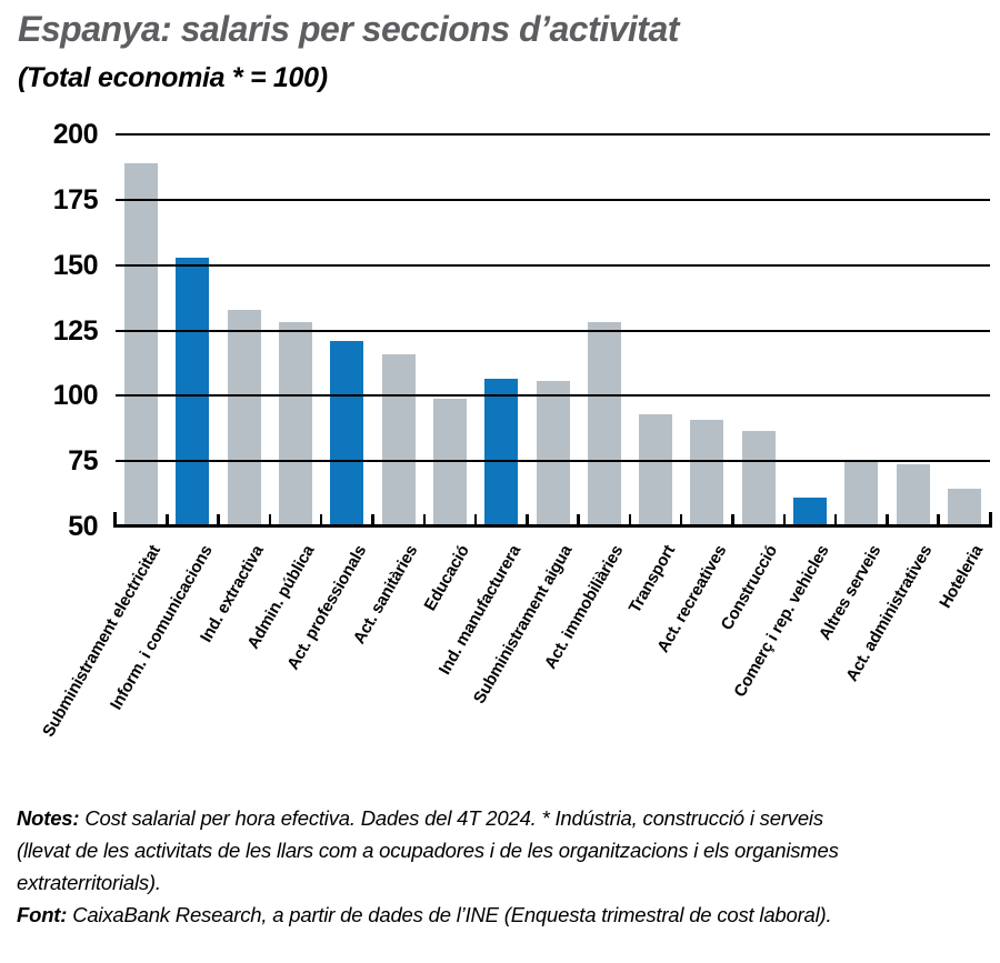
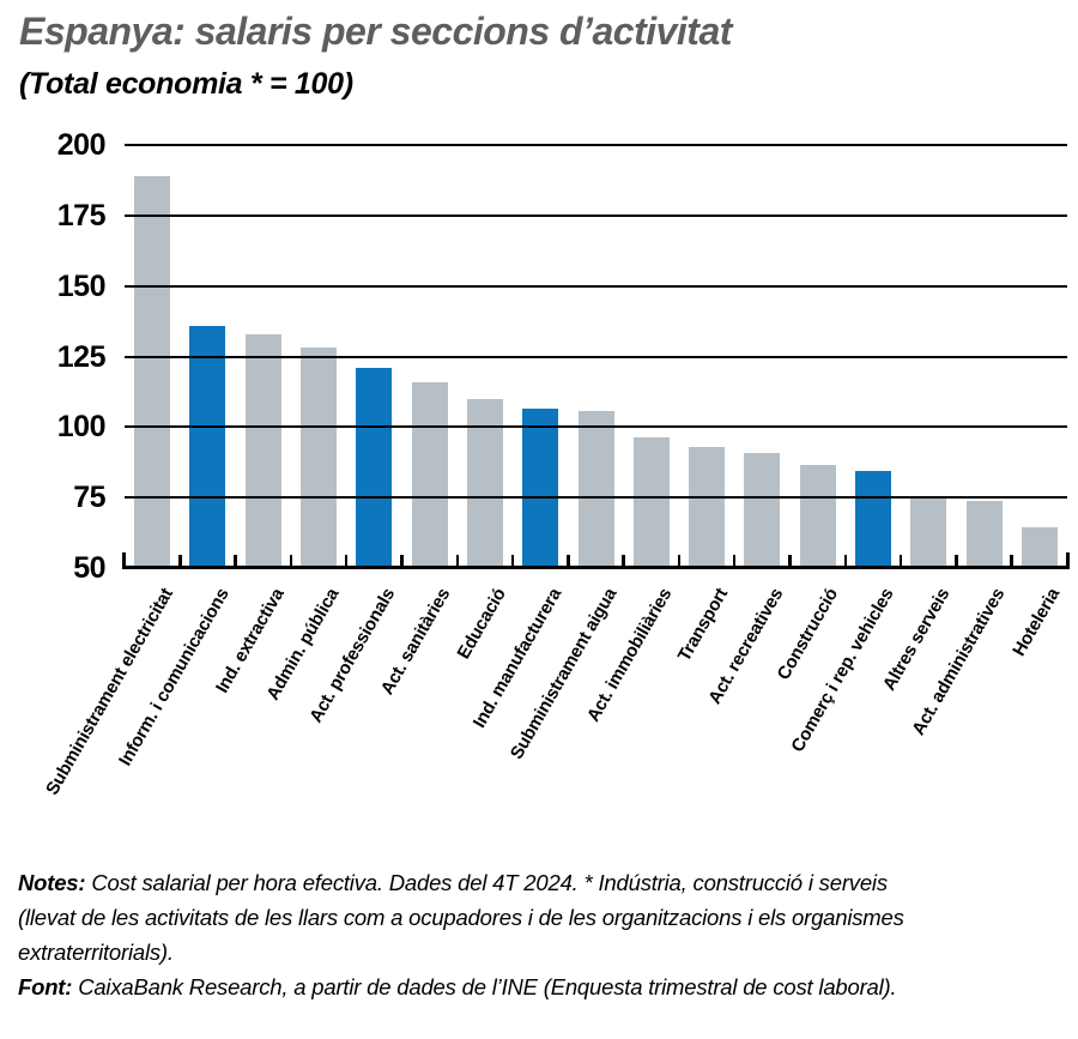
Inform. i comunicacions: 153 -> 136
Educació: 99 -> 110
Act. immobiliàries: 128 -> 96
Comerç i rep. vehicles: 61 -> 84
